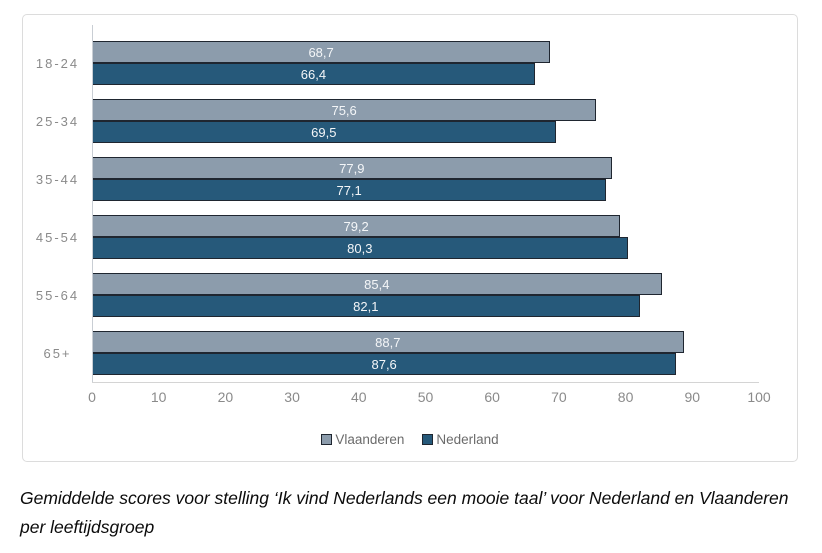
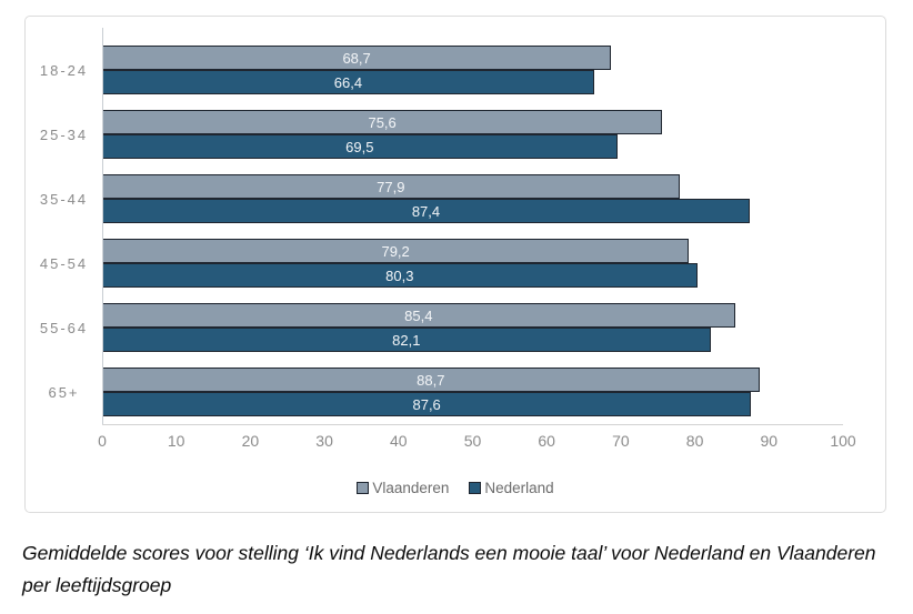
Nederland/35-44: 77,1 -> 87,4
